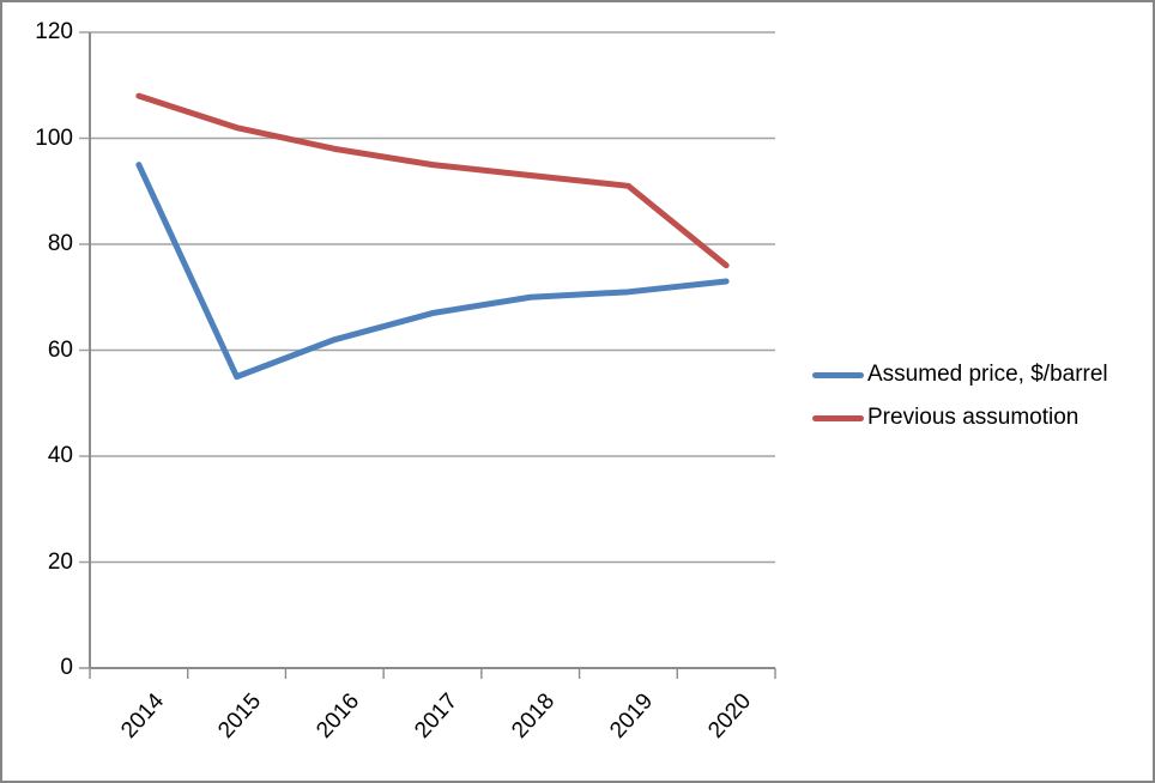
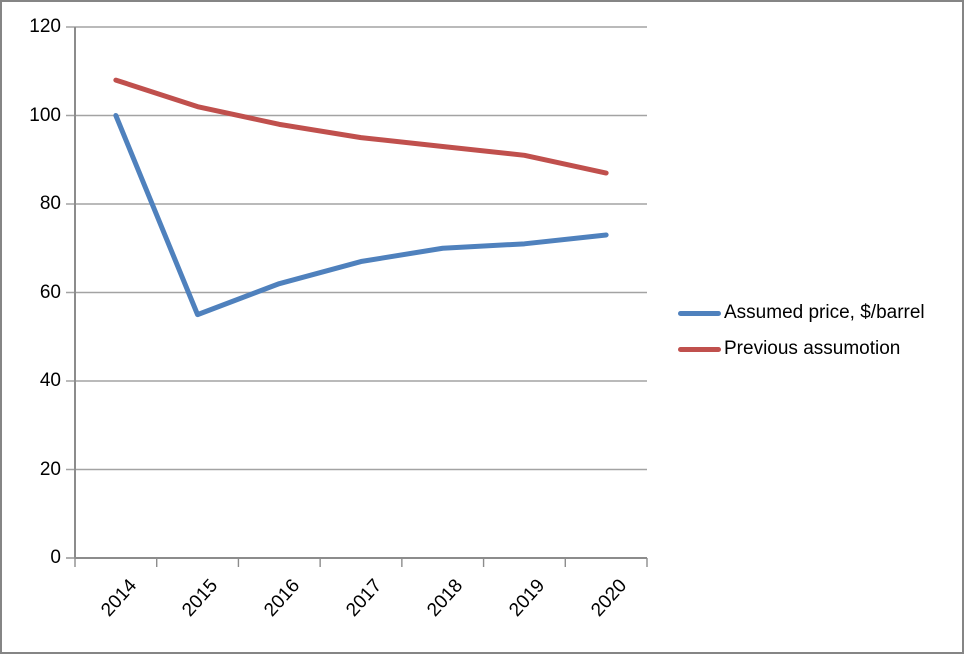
Assumed price, $/barrel/2014: 95 -> 100
Previous assumotion/2020: 76 -> 87
